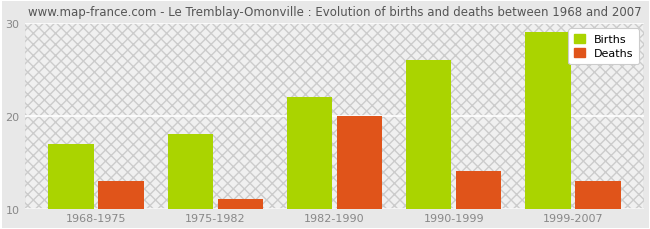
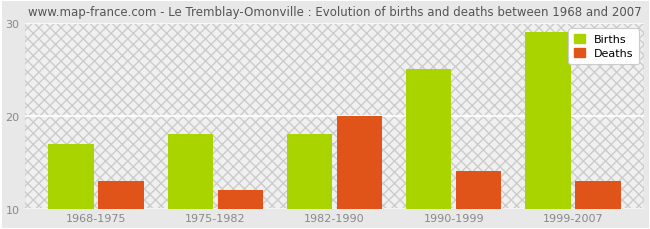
Deaths/1975-1982: 11 -> 12
Births/1982-1990: 22 -> 18
Births/1990-1999: 26 -> 25
